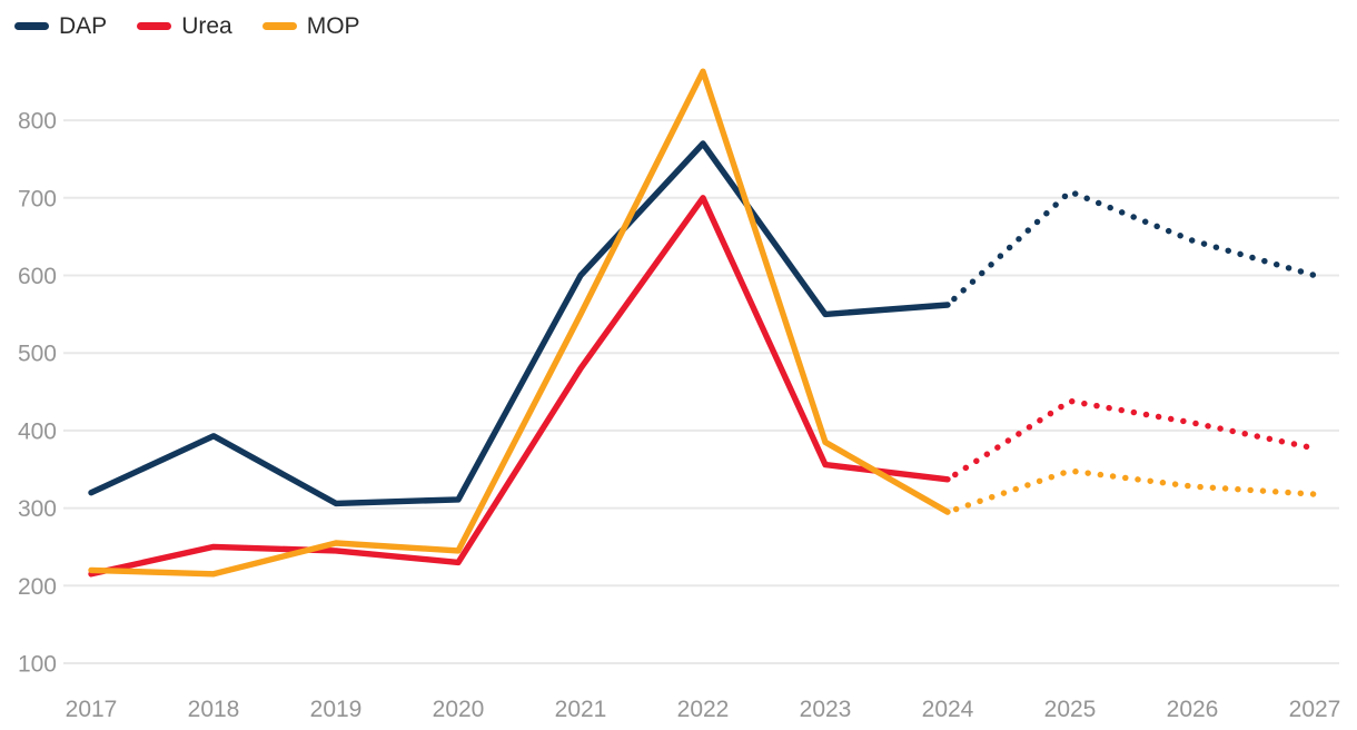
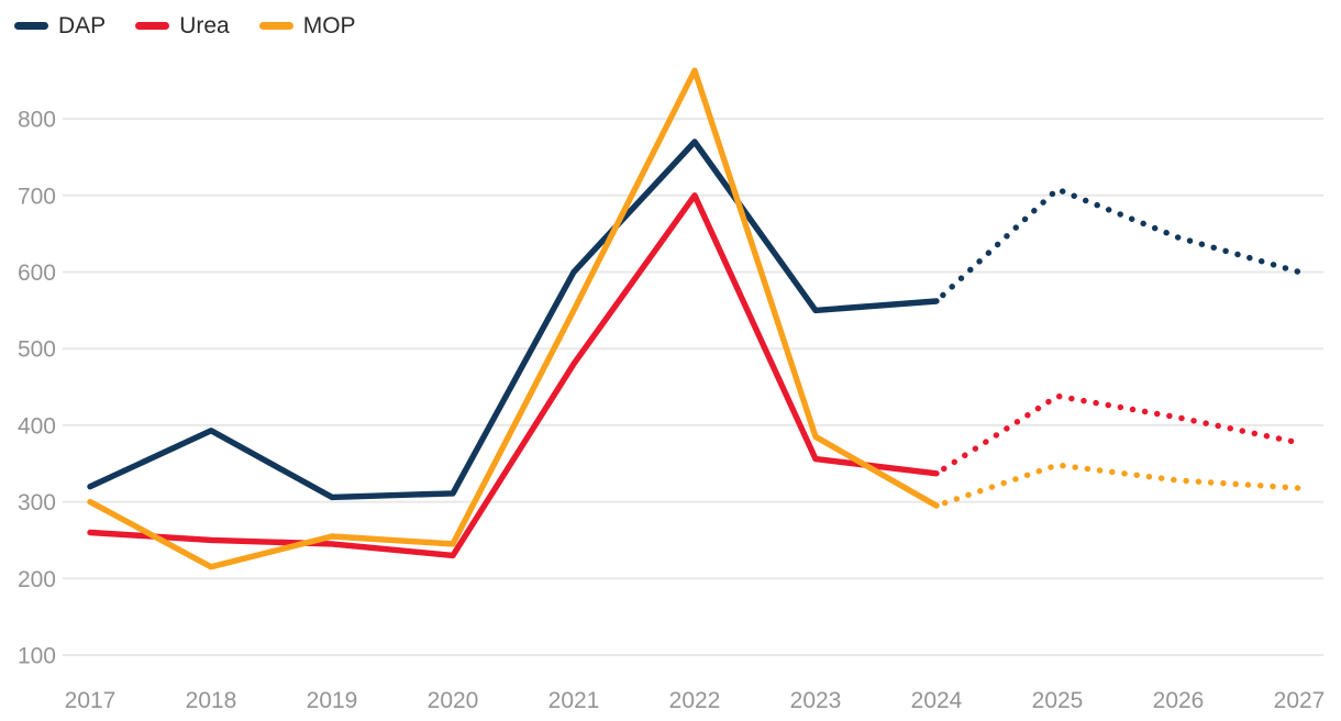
Urea/2017: 220 -> 260
MOP/2017: 220 -> 300
